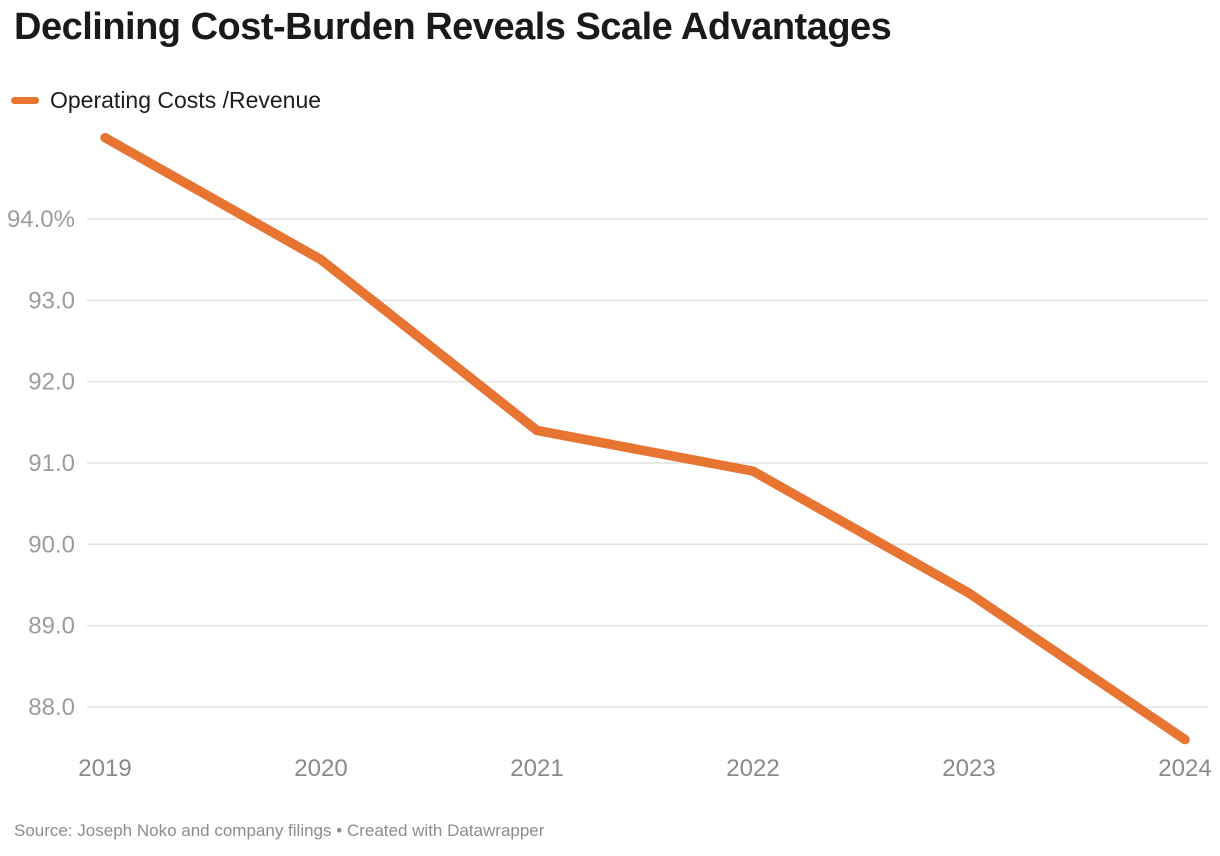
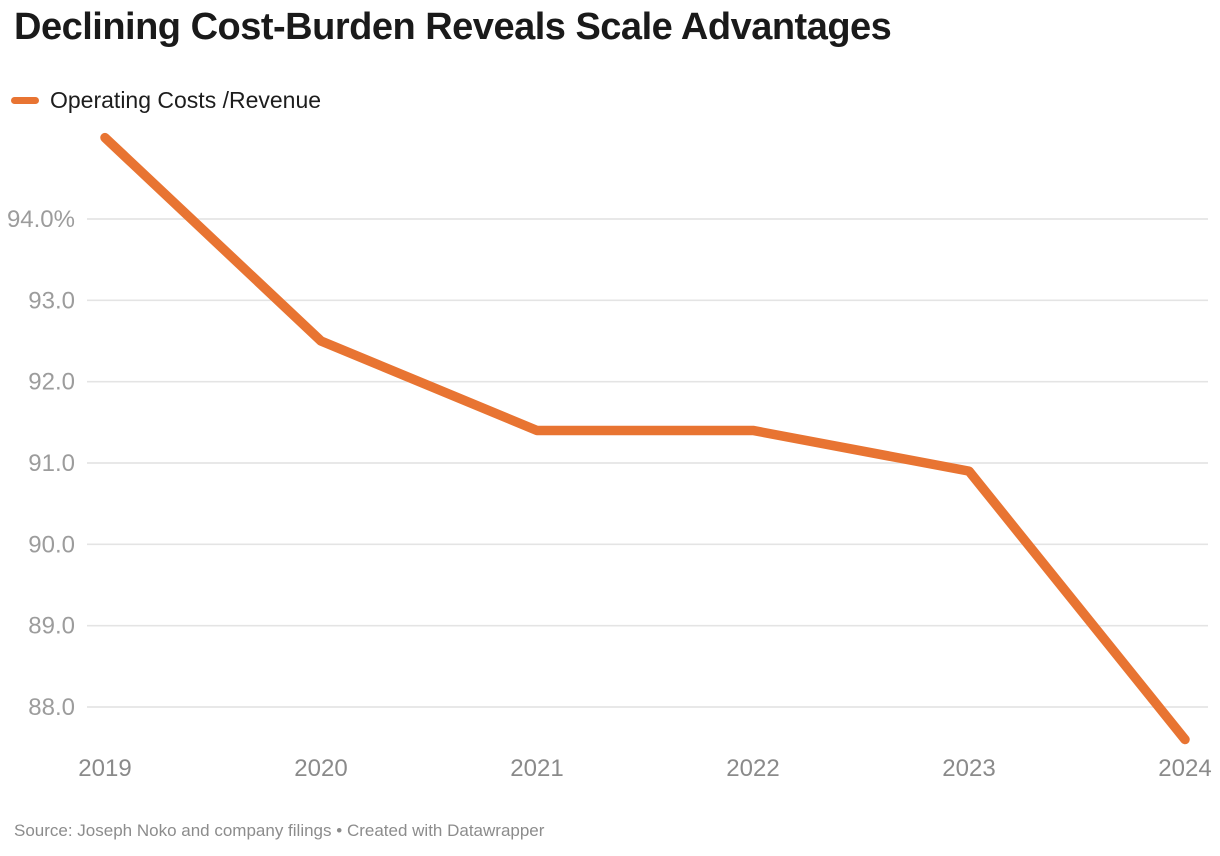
2020: 93.5% -> 92.5%
2022: 90.9% -> 91.4%
2023: 89.4% -> 90.9%
